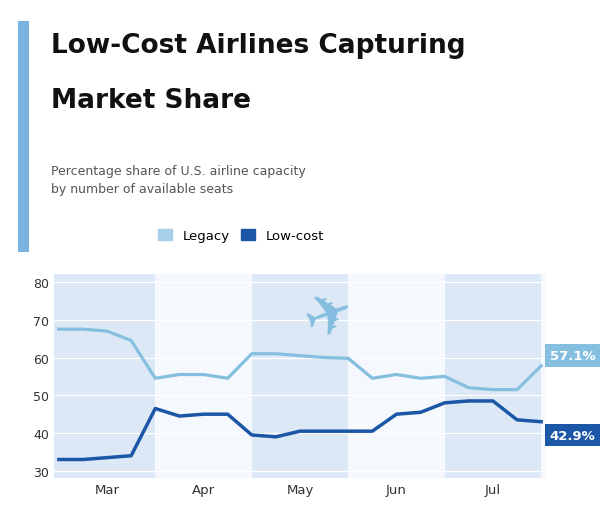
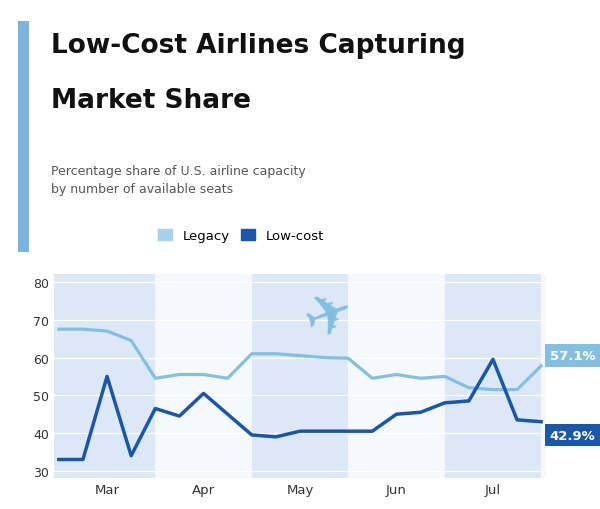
Low-cost/Mar: 33.5 -> 55.0
Low-cost/Apr: 45.0 -> 50.5
Low-cost/Jul: 48.5 -> 59.5
